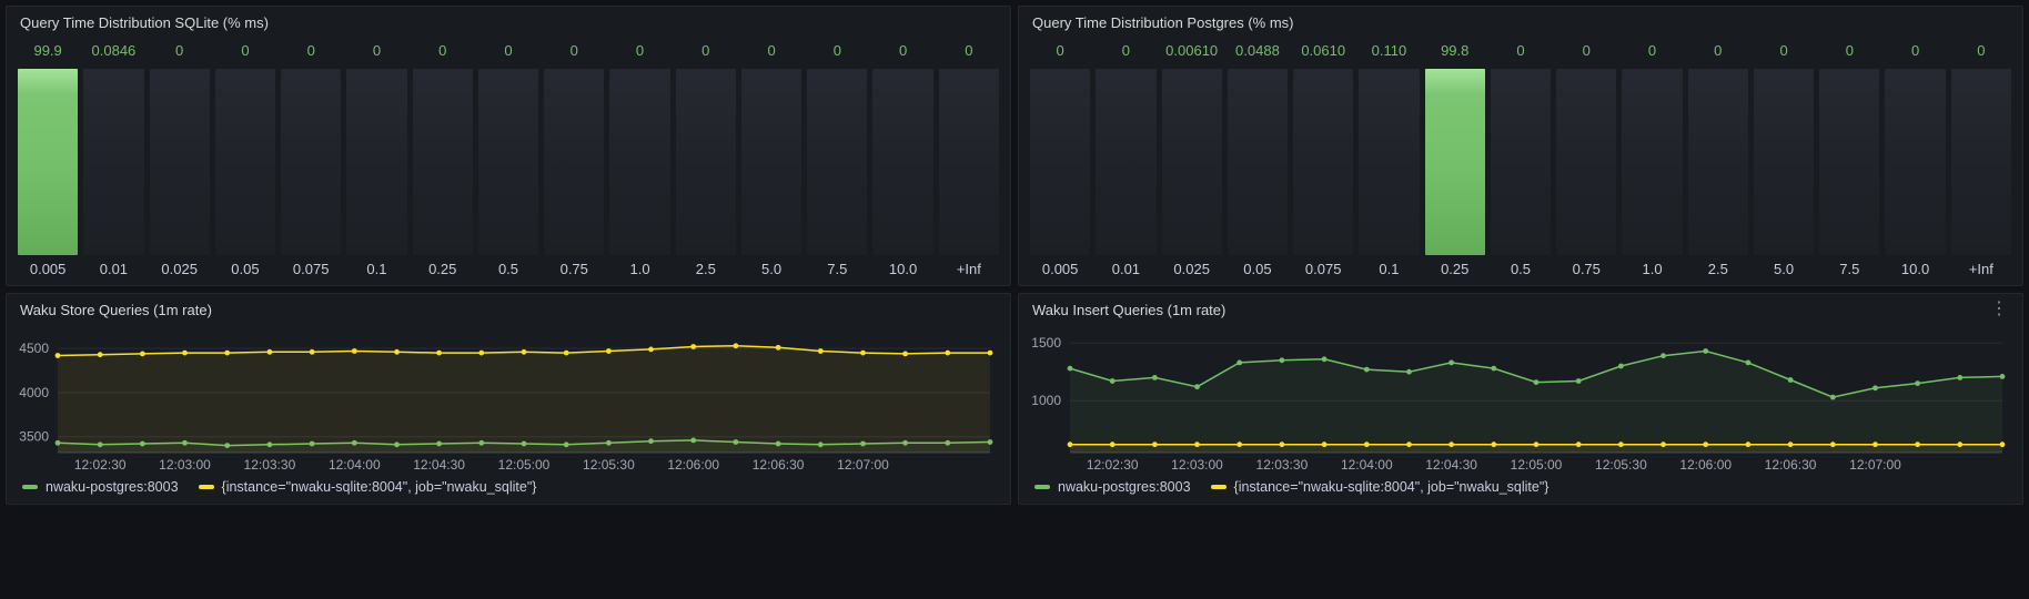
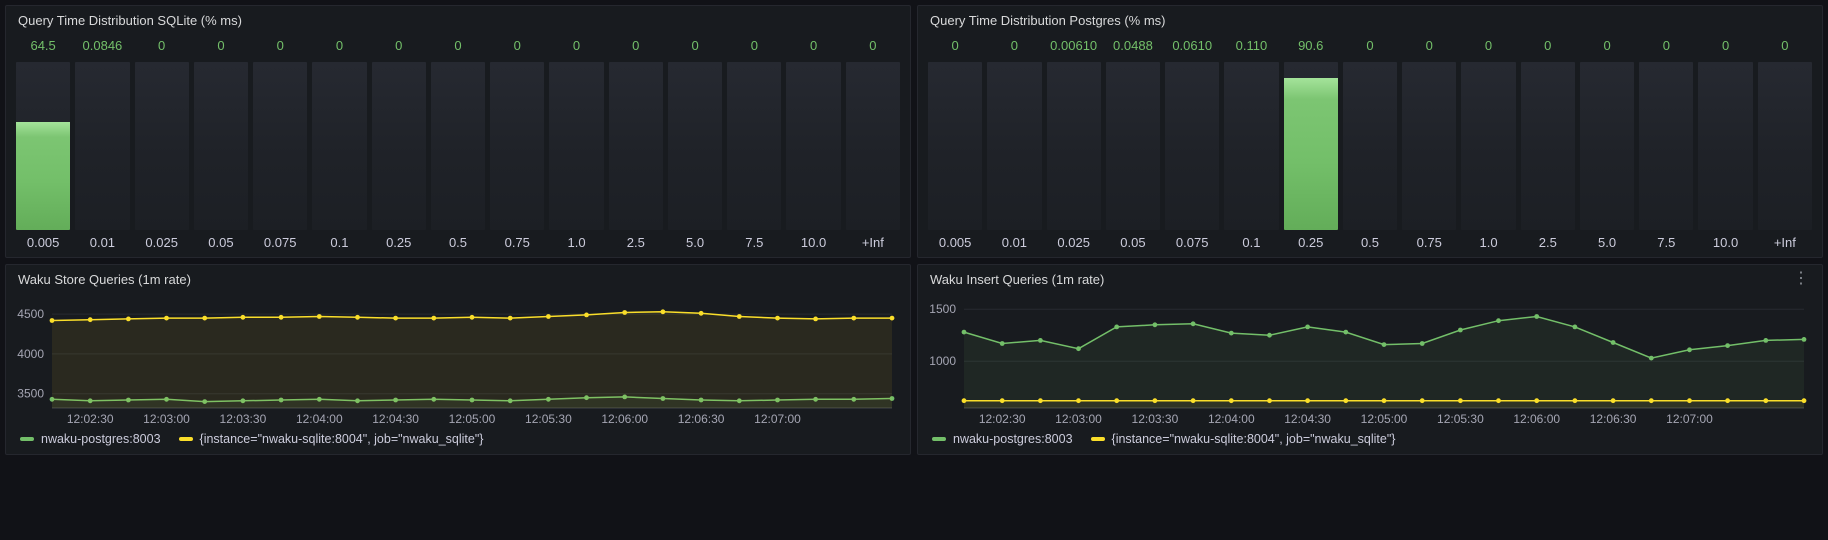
Query Time Distribution SQLite (% ms)/0.005: 99.9 -> 64.5
Query Time Distribution Postgres (% ms)/0.25: 99.8 -> 90.6
